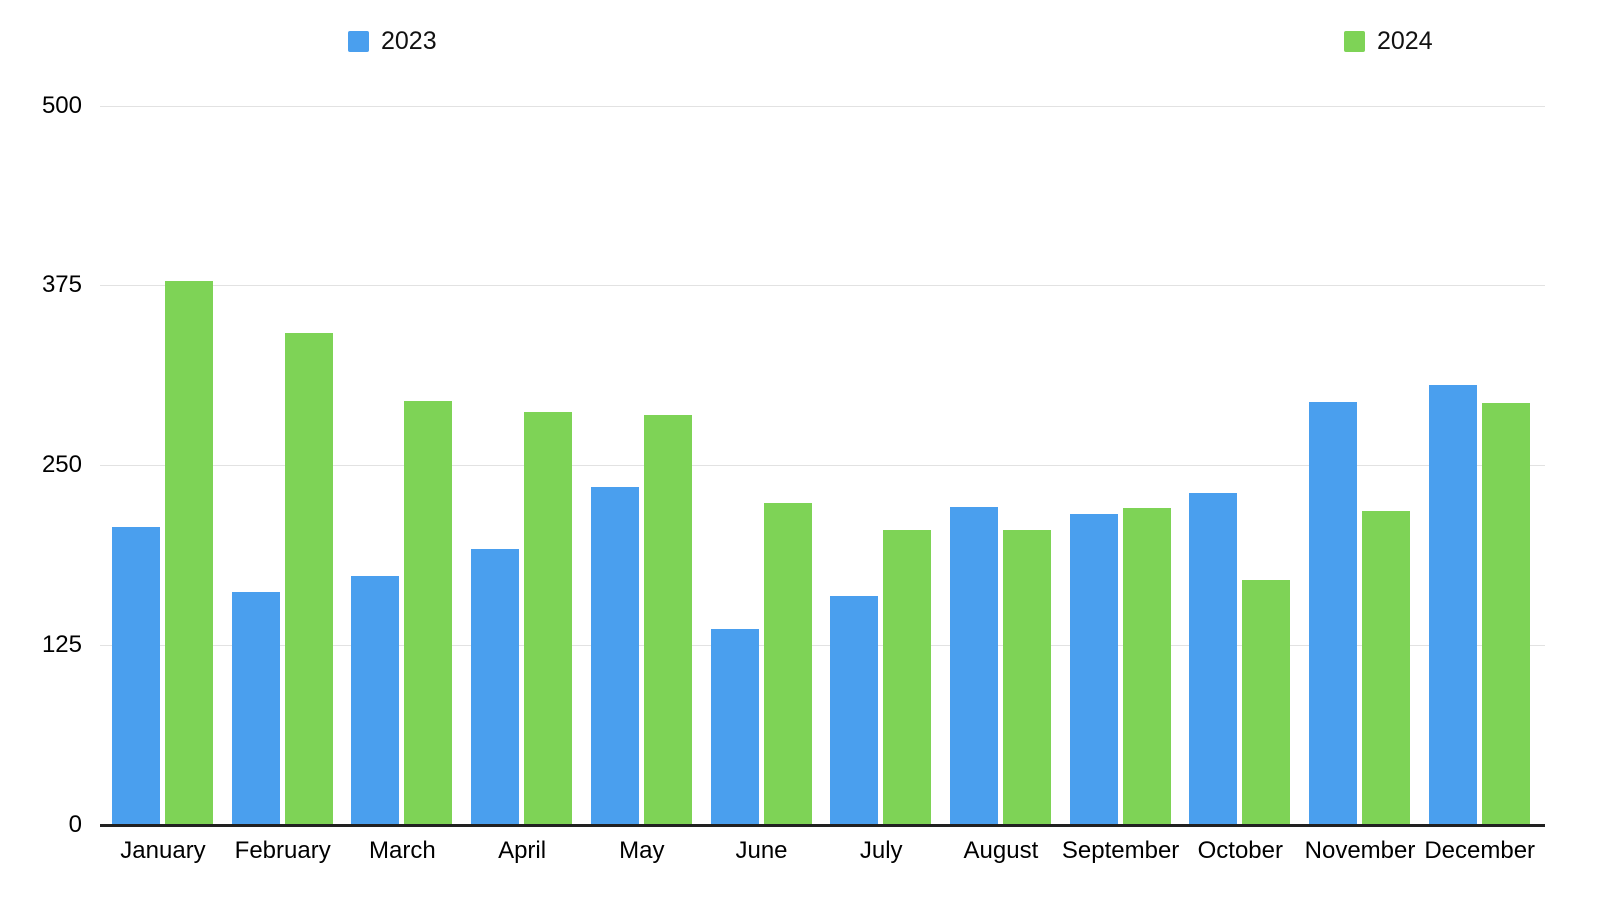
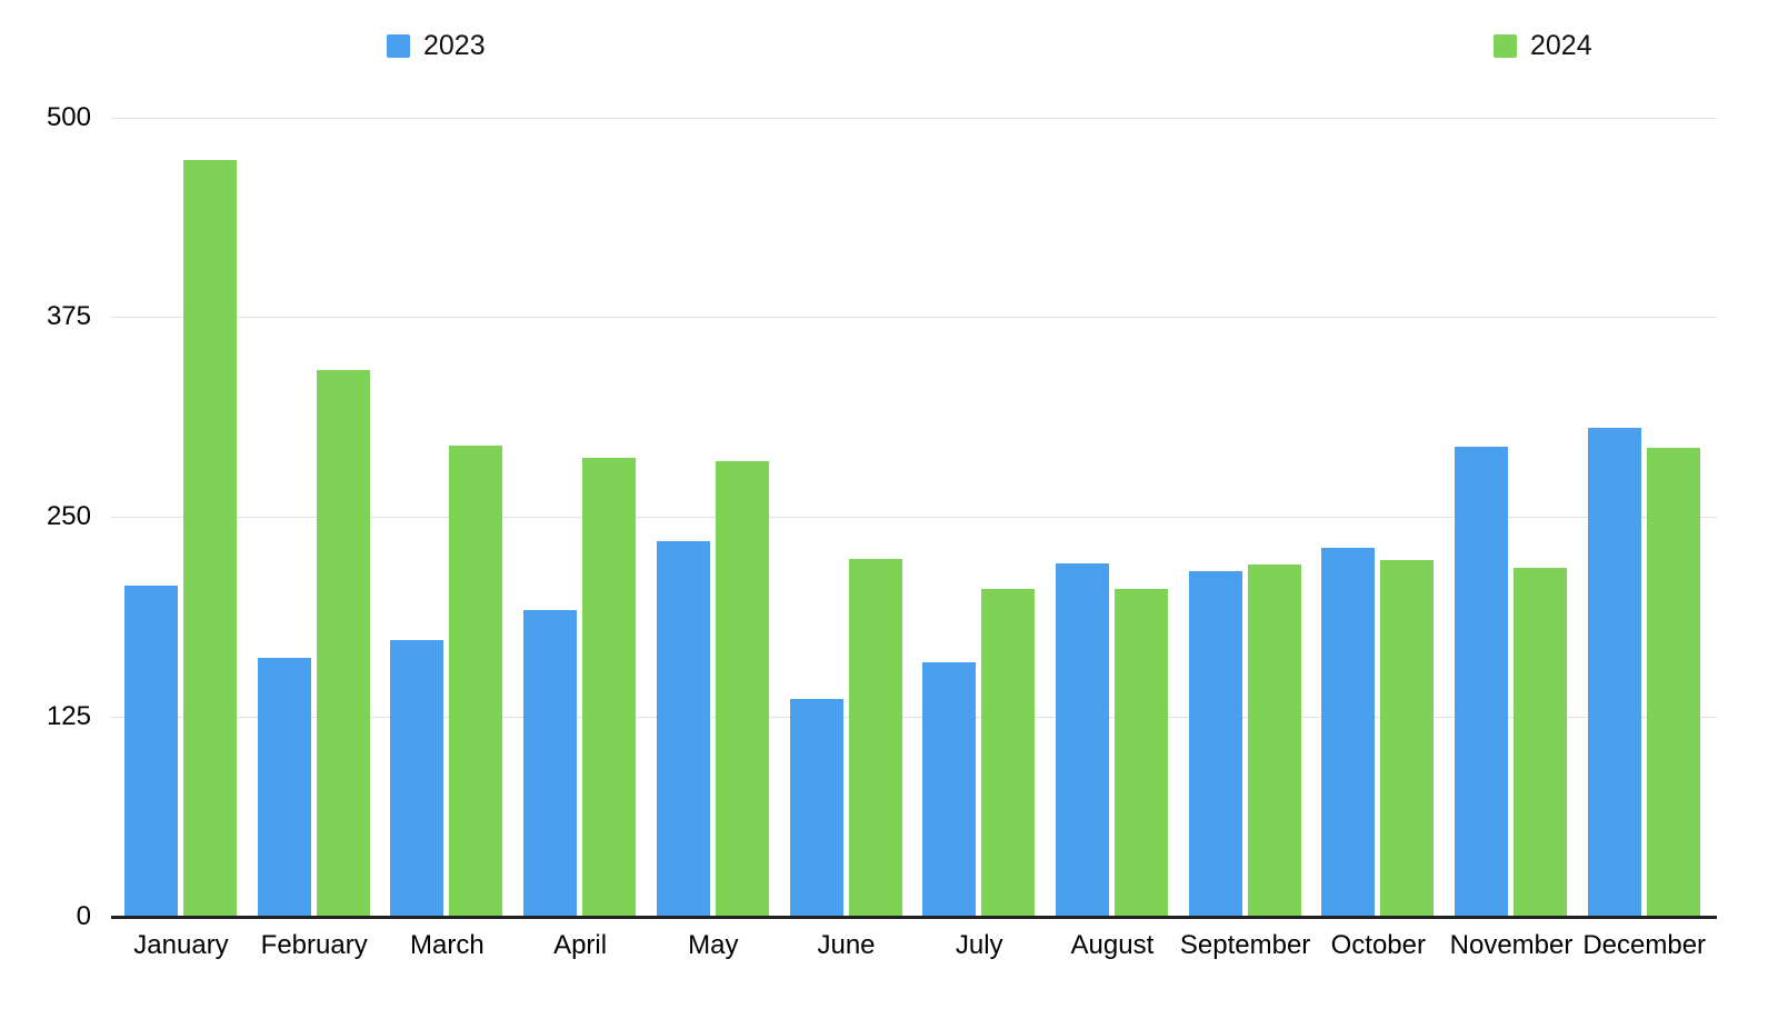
2024/January: 378 -> 473
2024/October: 170 -> 223
